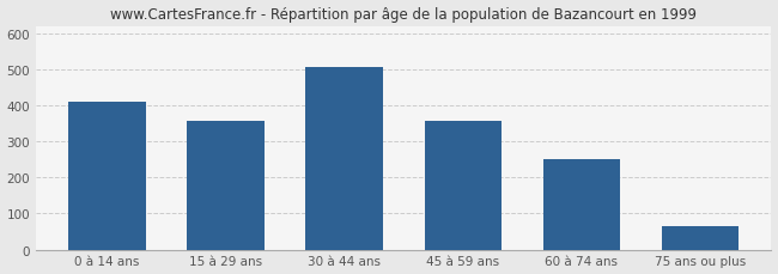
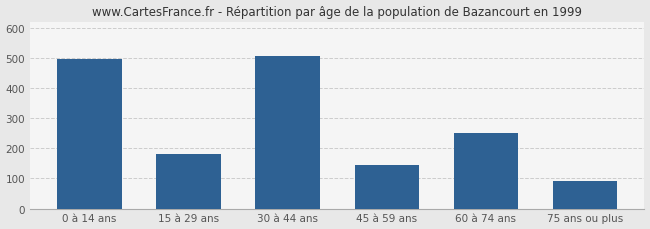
0 à 14 ans: 410 -> 495
15 à 29 ans: 355 -> 180
45 à 59 ans: 355 -> 145
75 ans ou plus: 65 -> 90
